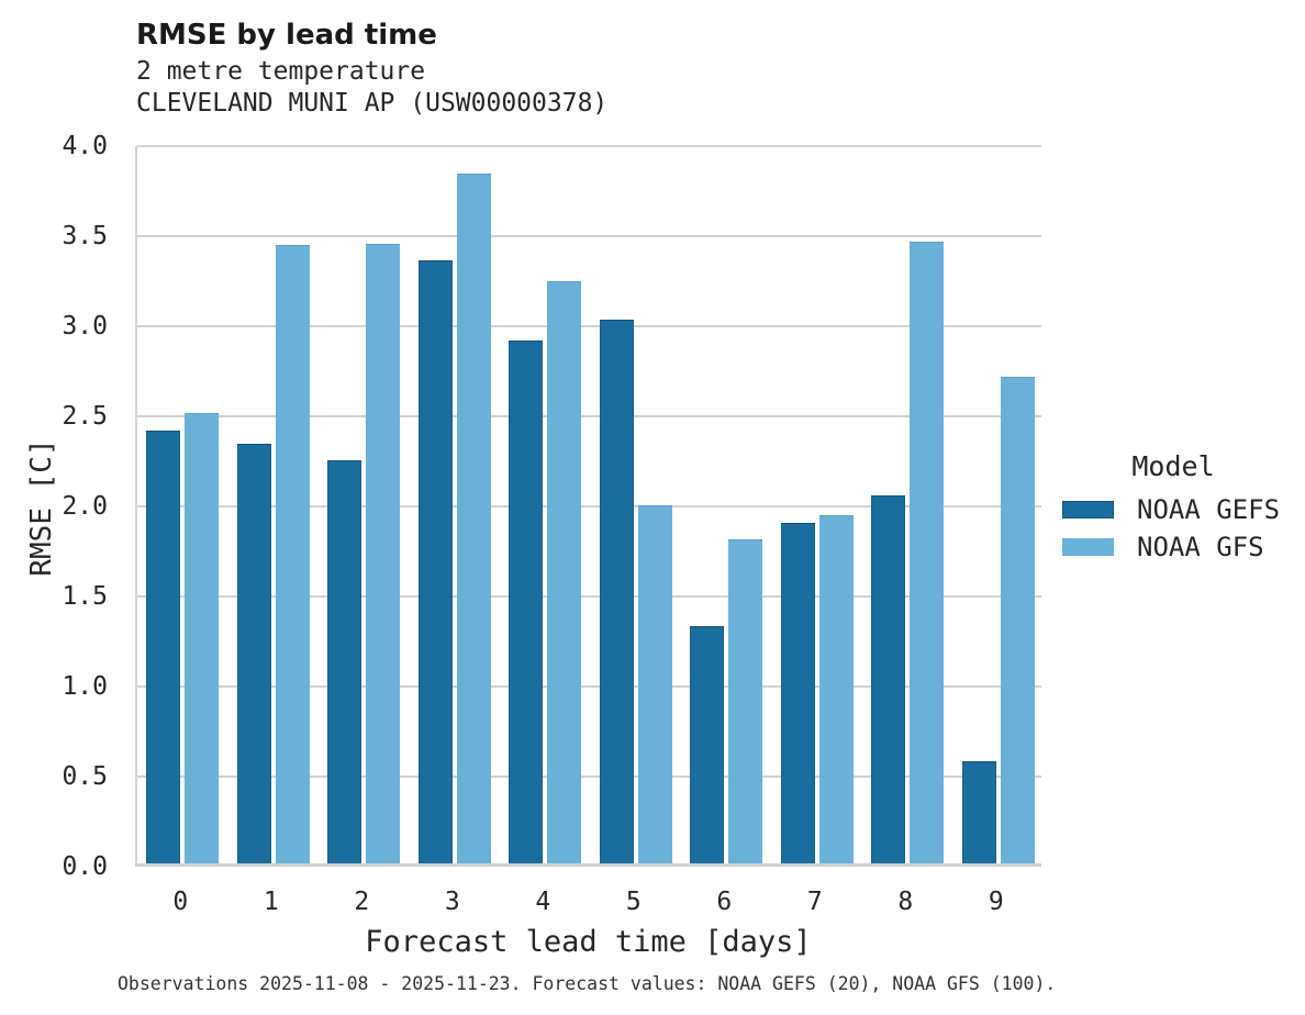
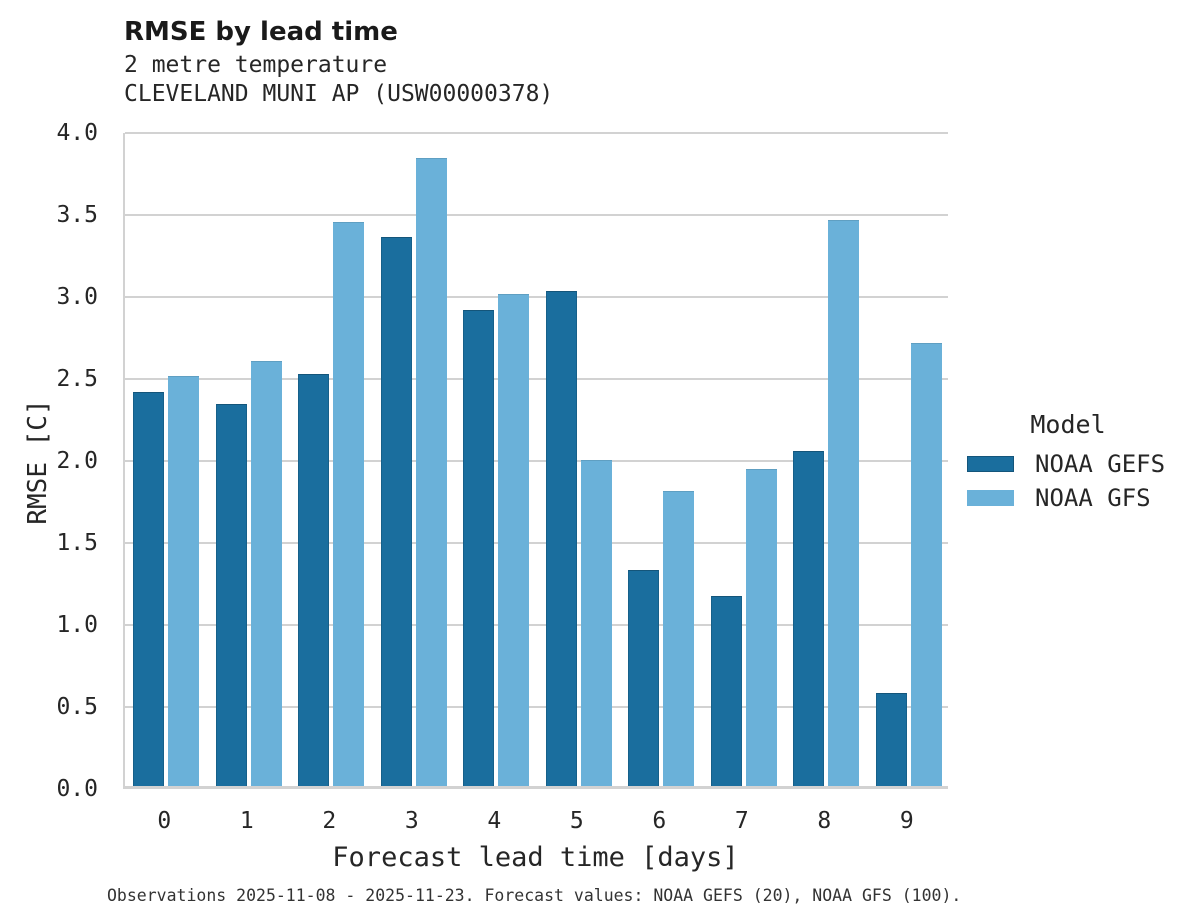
NOAA GFS/1: 3.43 -> 2.59
NOAA GEFS/2: 2.24 -> 2.51
NOAA GFS/4: 3.23 -> 3.00
NOAA GEFS/7: 1.89 -> 1.16
